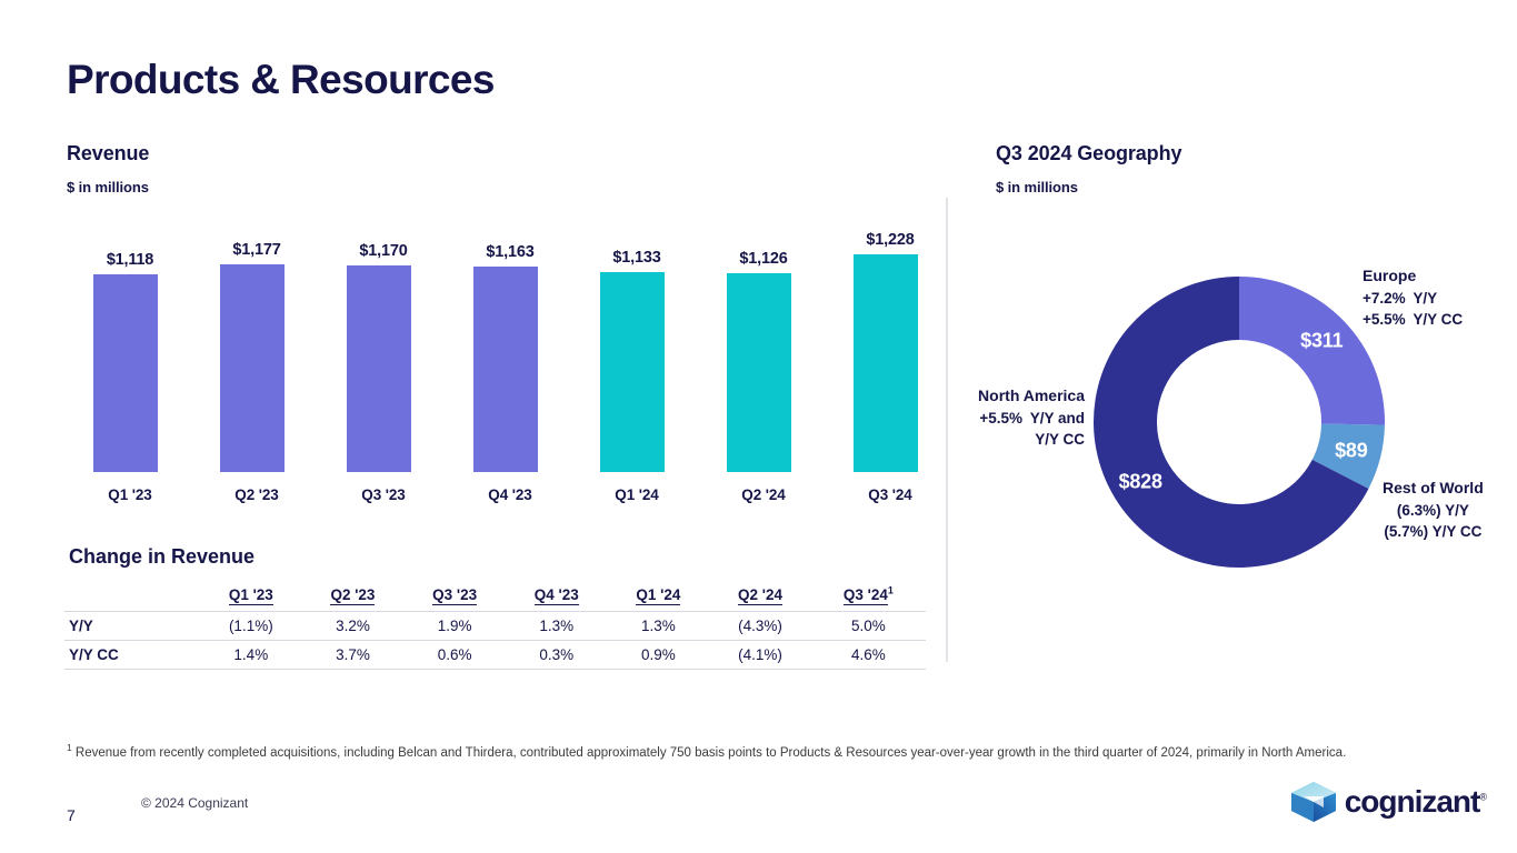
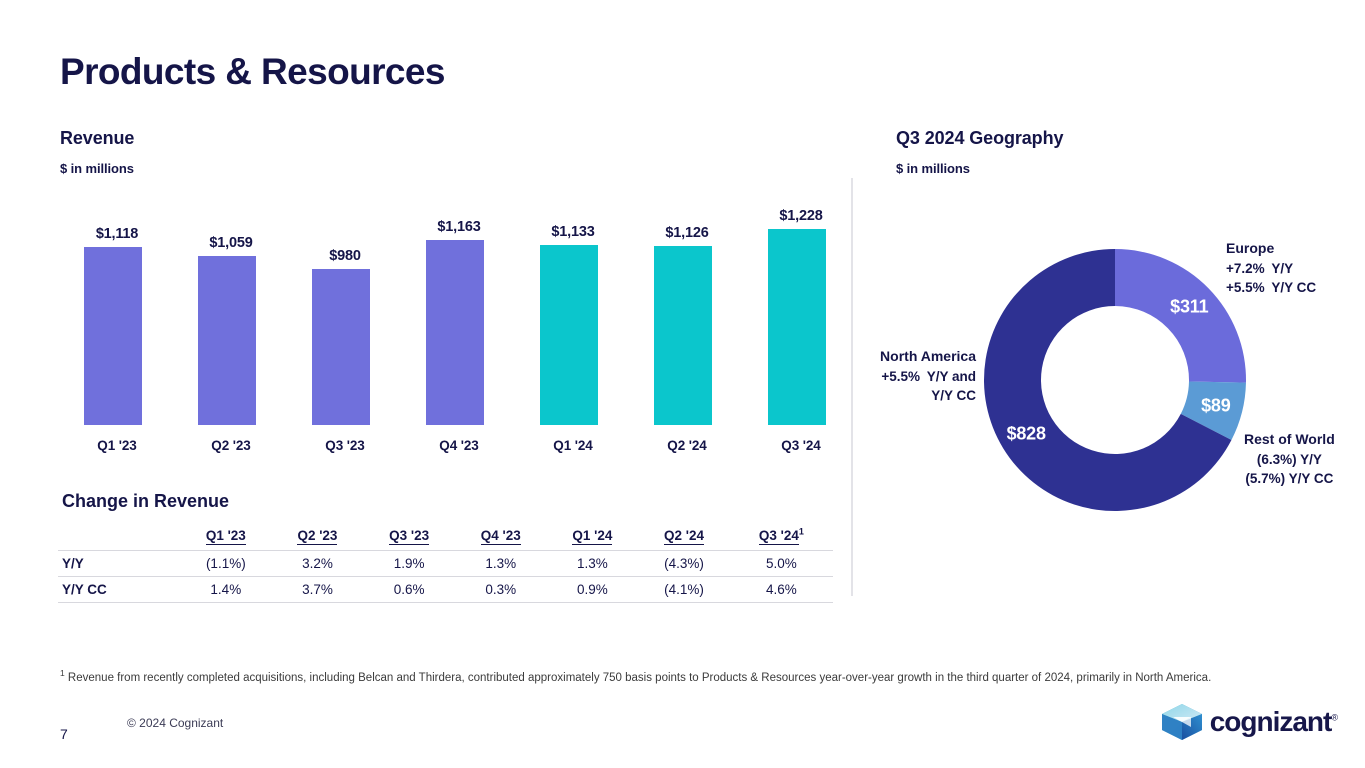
Revenue/Q2 '23: $1,177 -> $1,059
Revenue/Q3 '23: $1,170 -> $980
